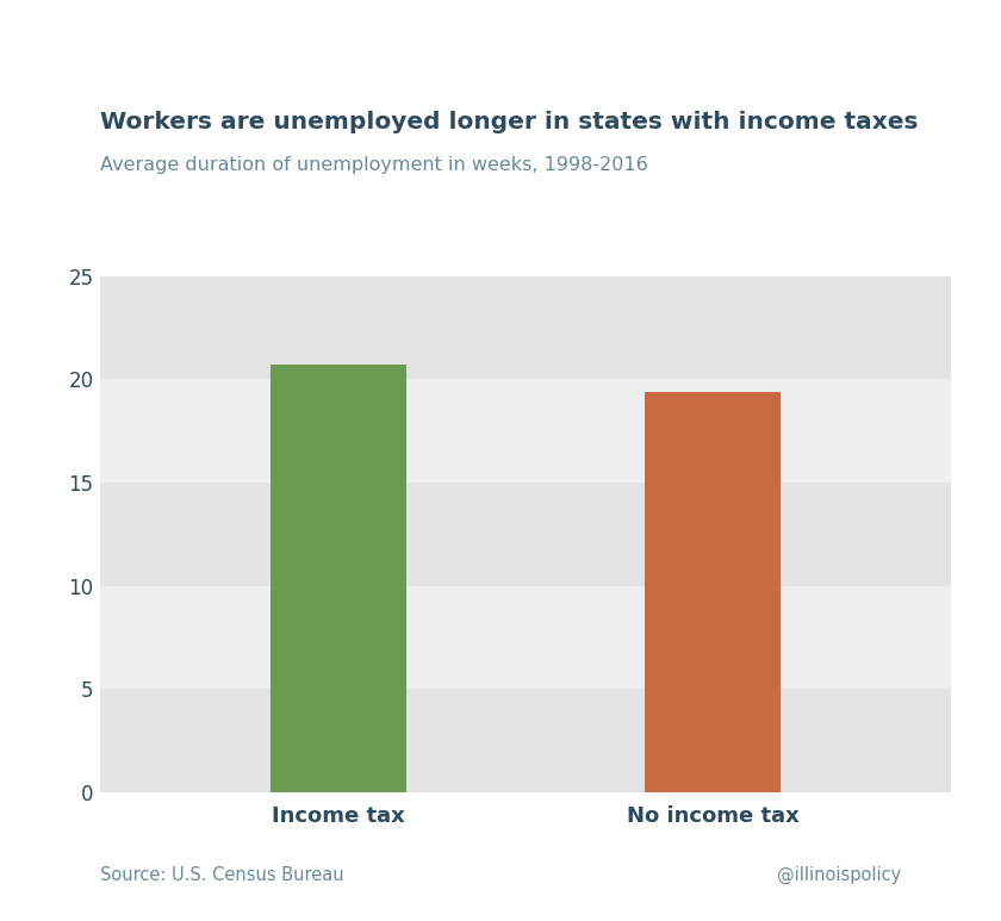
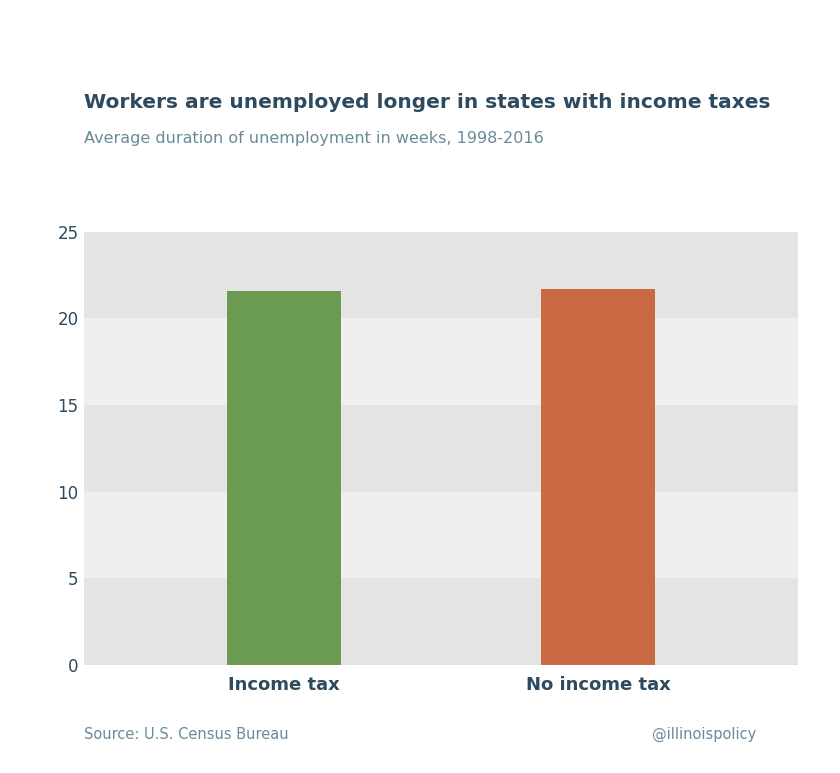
Income tax: 20.7 -> 21.6
No income tax: 19.4 -> 21.7
